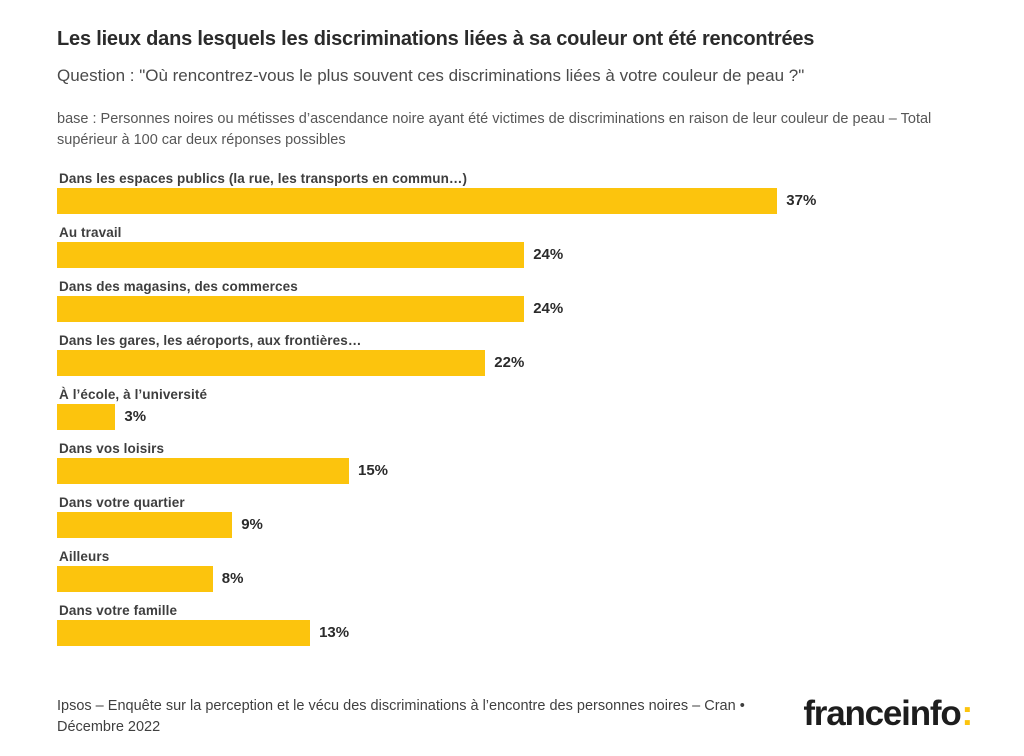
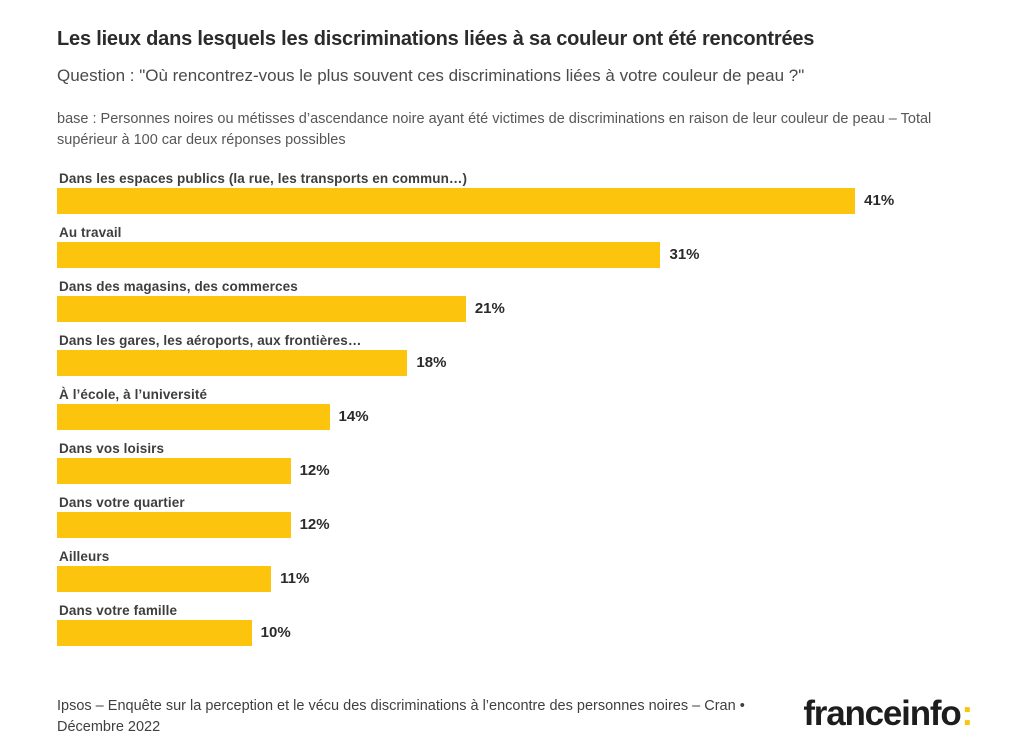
Dans les espaces publics (la rue, les transports en commun…): 37% -> 41%
Au travail: 24% -> 31%
Dans des magasins, des commerces: 24% -> 21%
Dans les gares, les aéroports, aux frontières…: 22% -> 18%
À l’école, à l’université: 3% -> 14%
Dans vos loisirs: 15% -> 12%
Dans votre quartier: 9% -> 12%
Ailleurs: 8% -> 11%
Dans votre famille: 13% -> 10%
